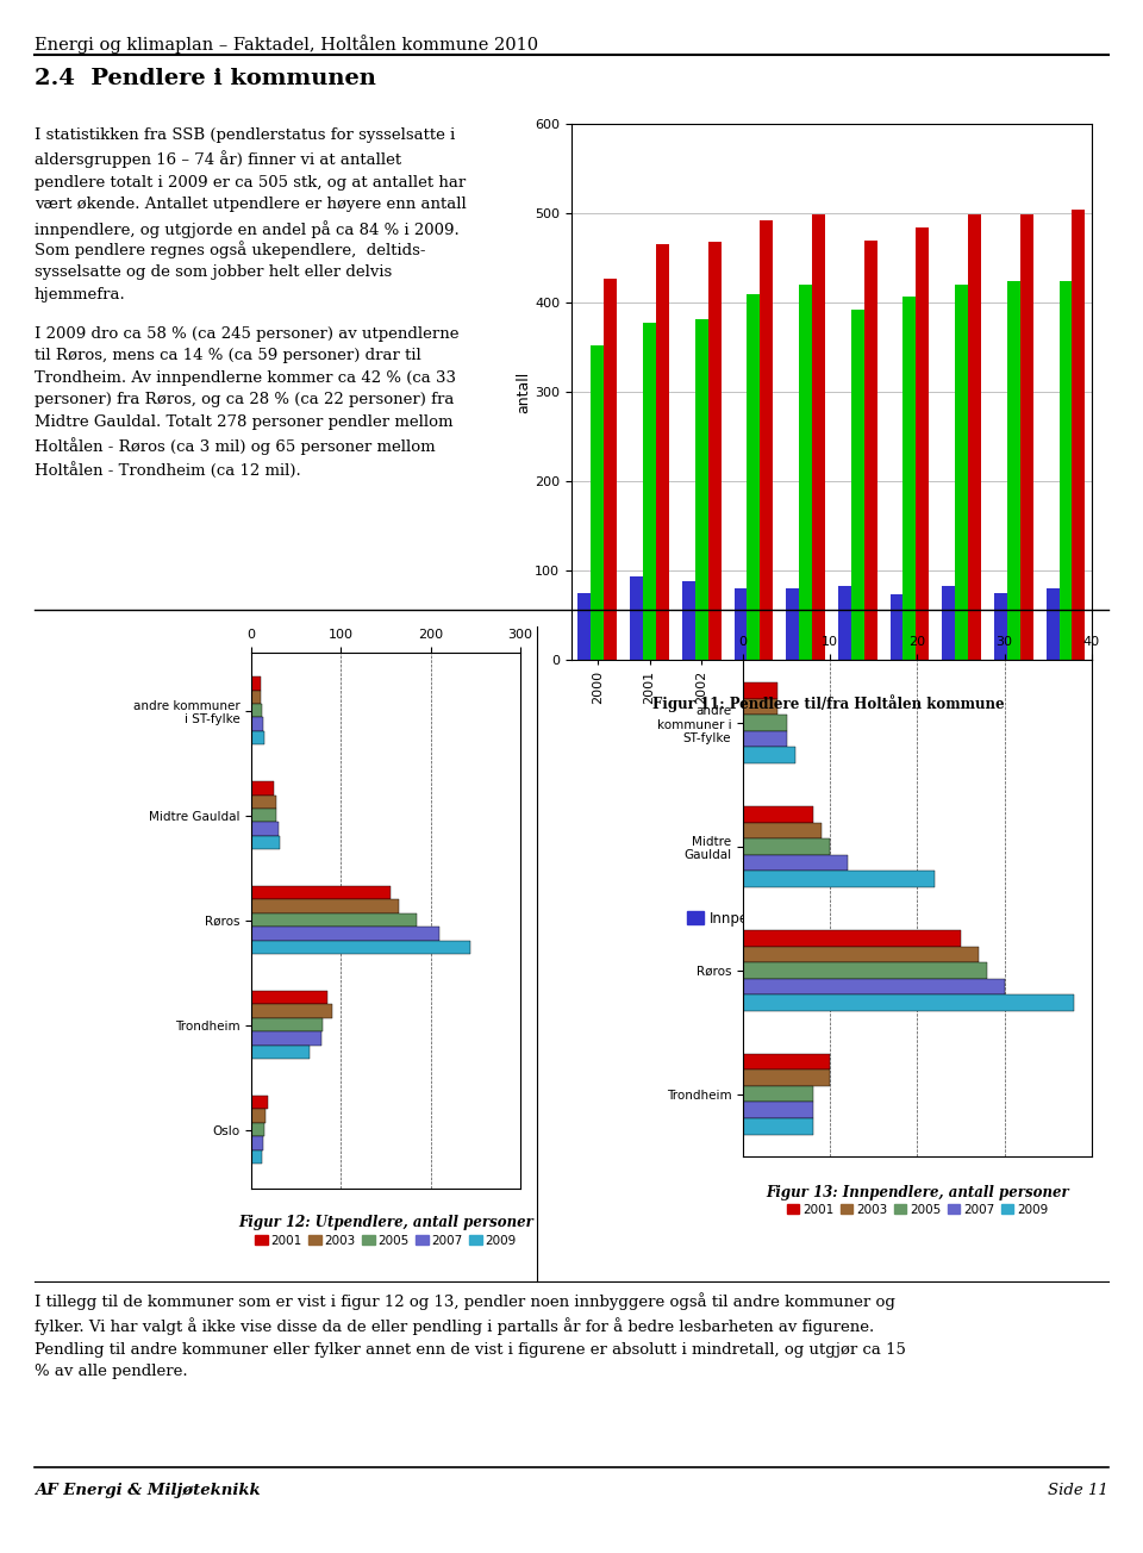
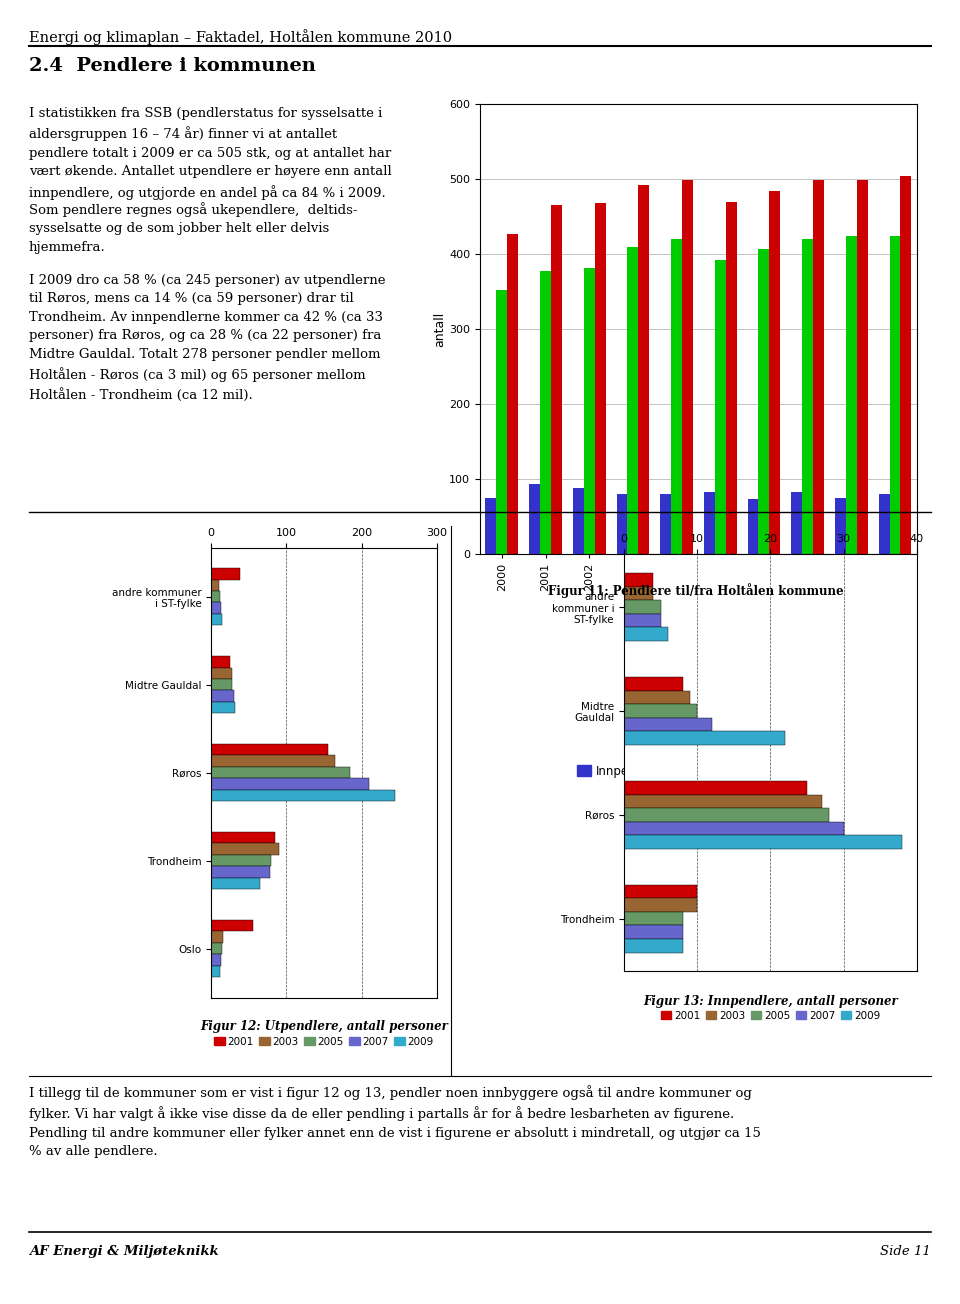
2001/andre kommuner i ST-fylke: 10 -> 38
2001/Oslo: 18 -> 56
